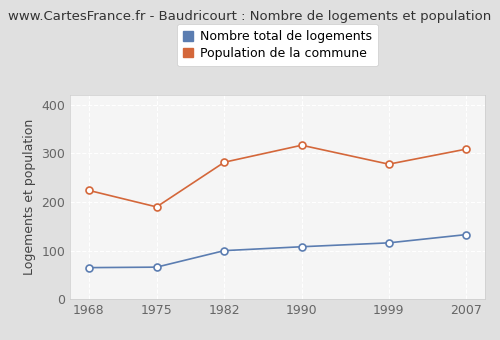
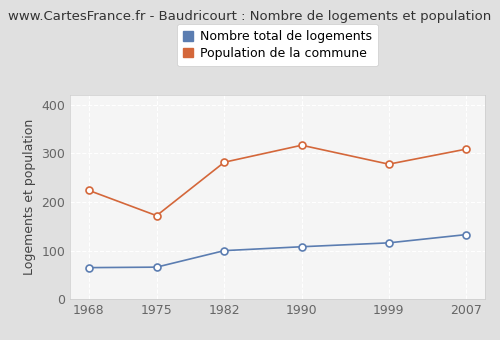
Population de la commune/1975: 190 -> 172
